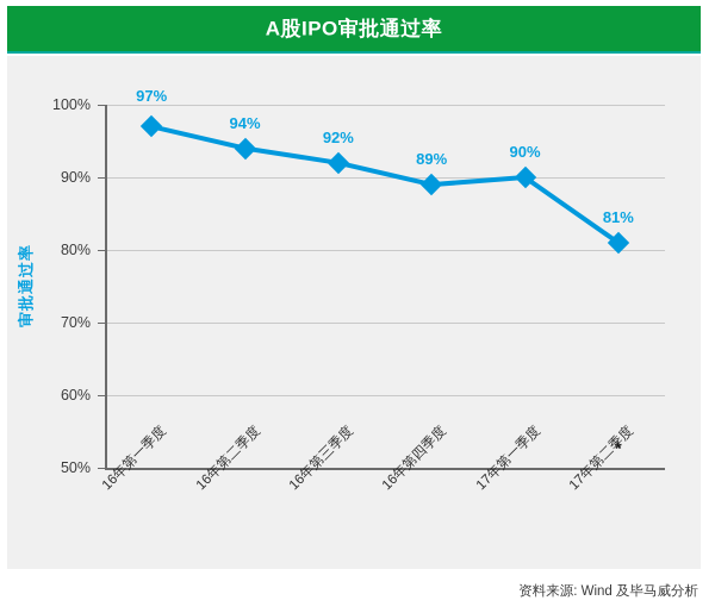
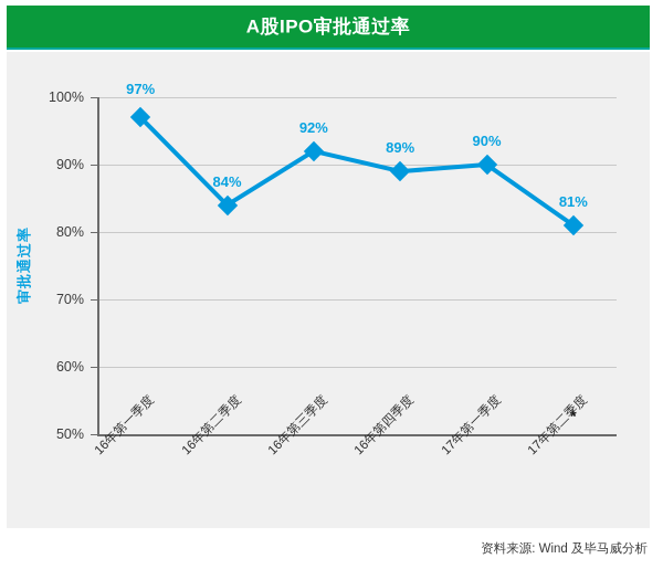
16年第二季度: 94% -> 84%
